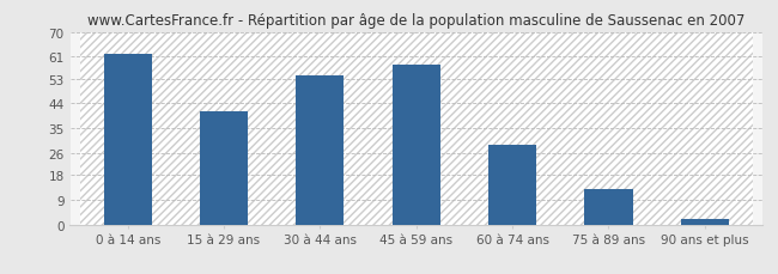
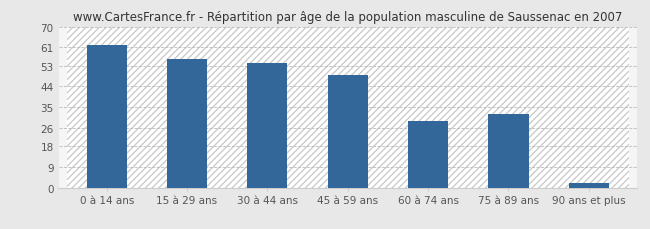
15 à 29 ans: 41 -> 56
45 à 59 ans: 58 -> 49
75 à 89 ans: 13 -> 32
